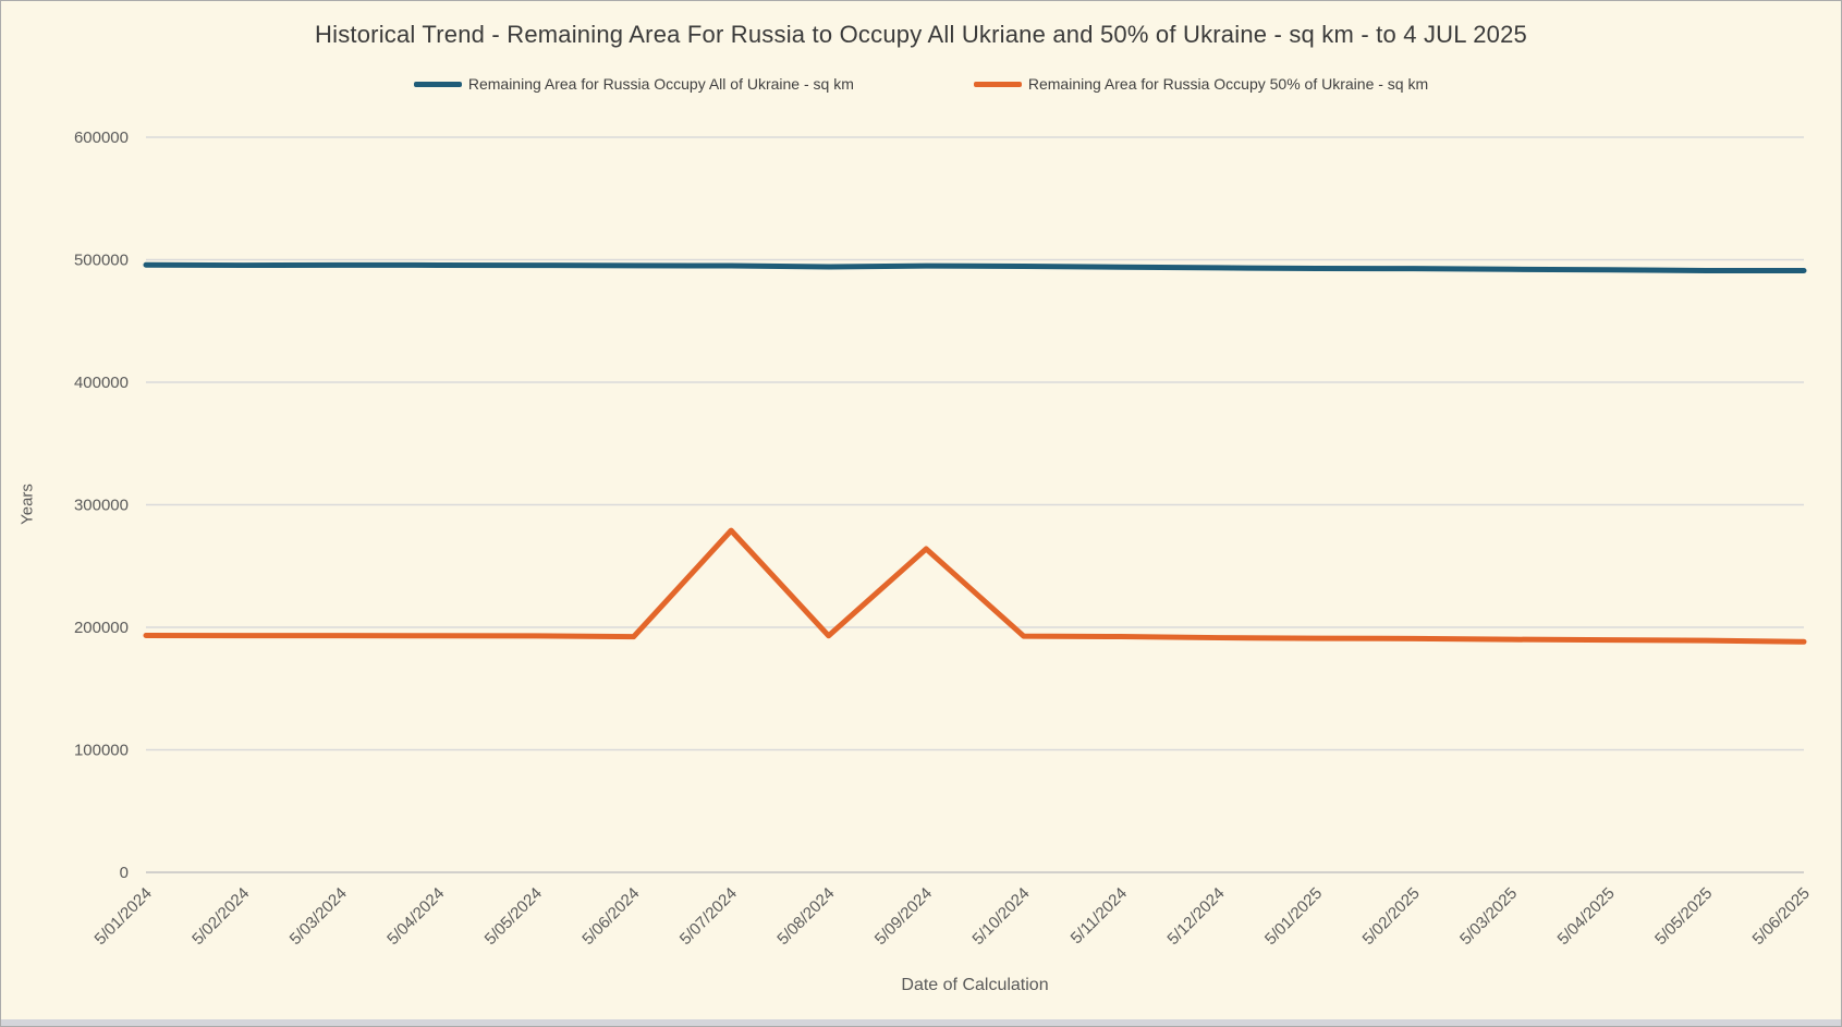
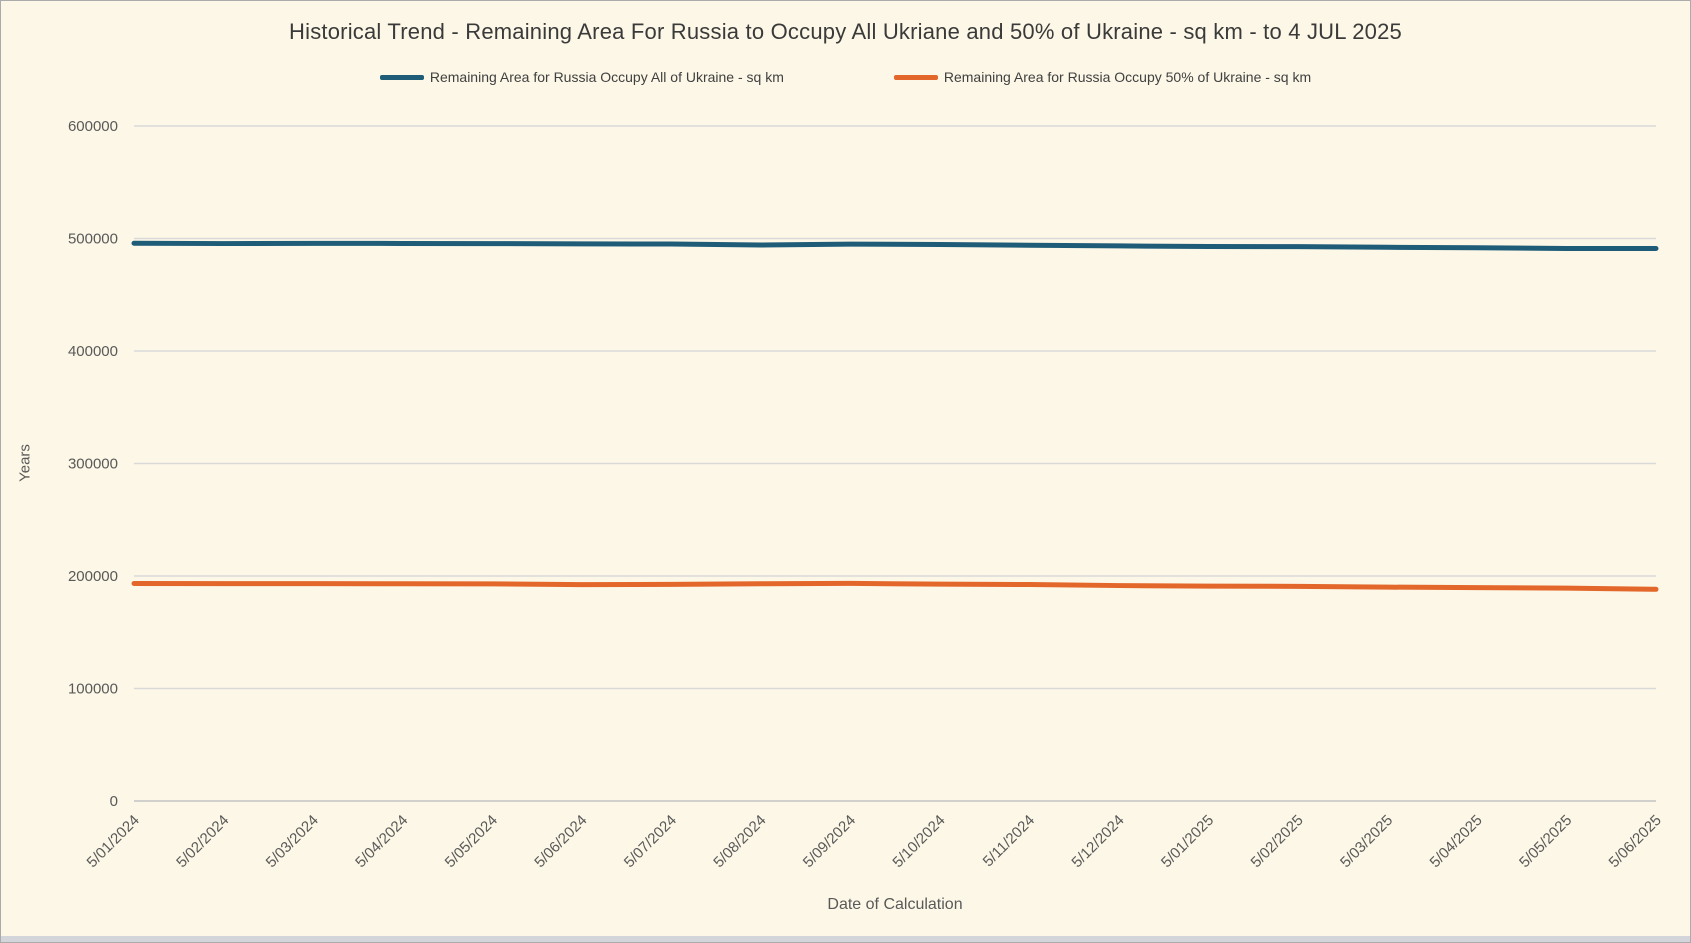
Remaining Area for Russia Occupy 50% of Ukraine - sq km/5/07/2024: 279000 -> 193000
Remaining Area for Russia Occupy 50% of Ukraine - sq km/5/09/2024: 264000 -> 193000
